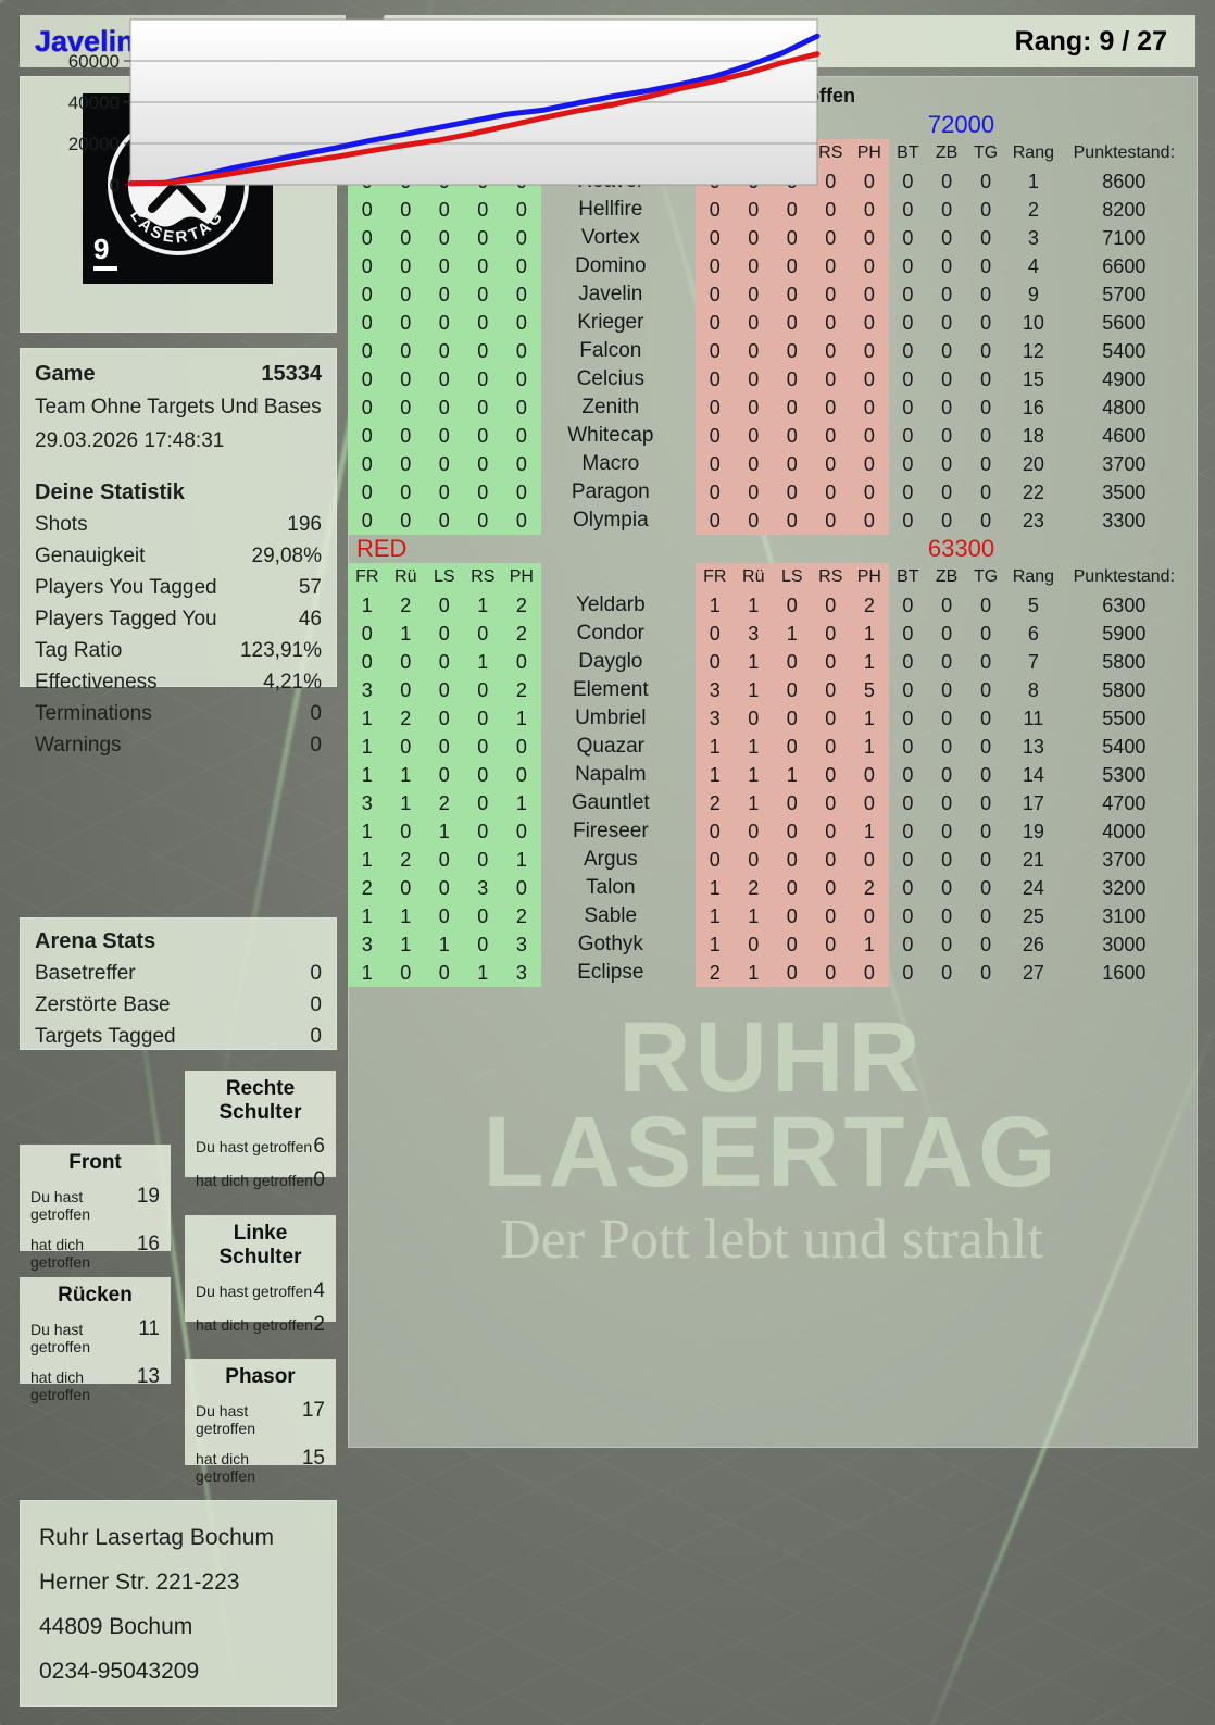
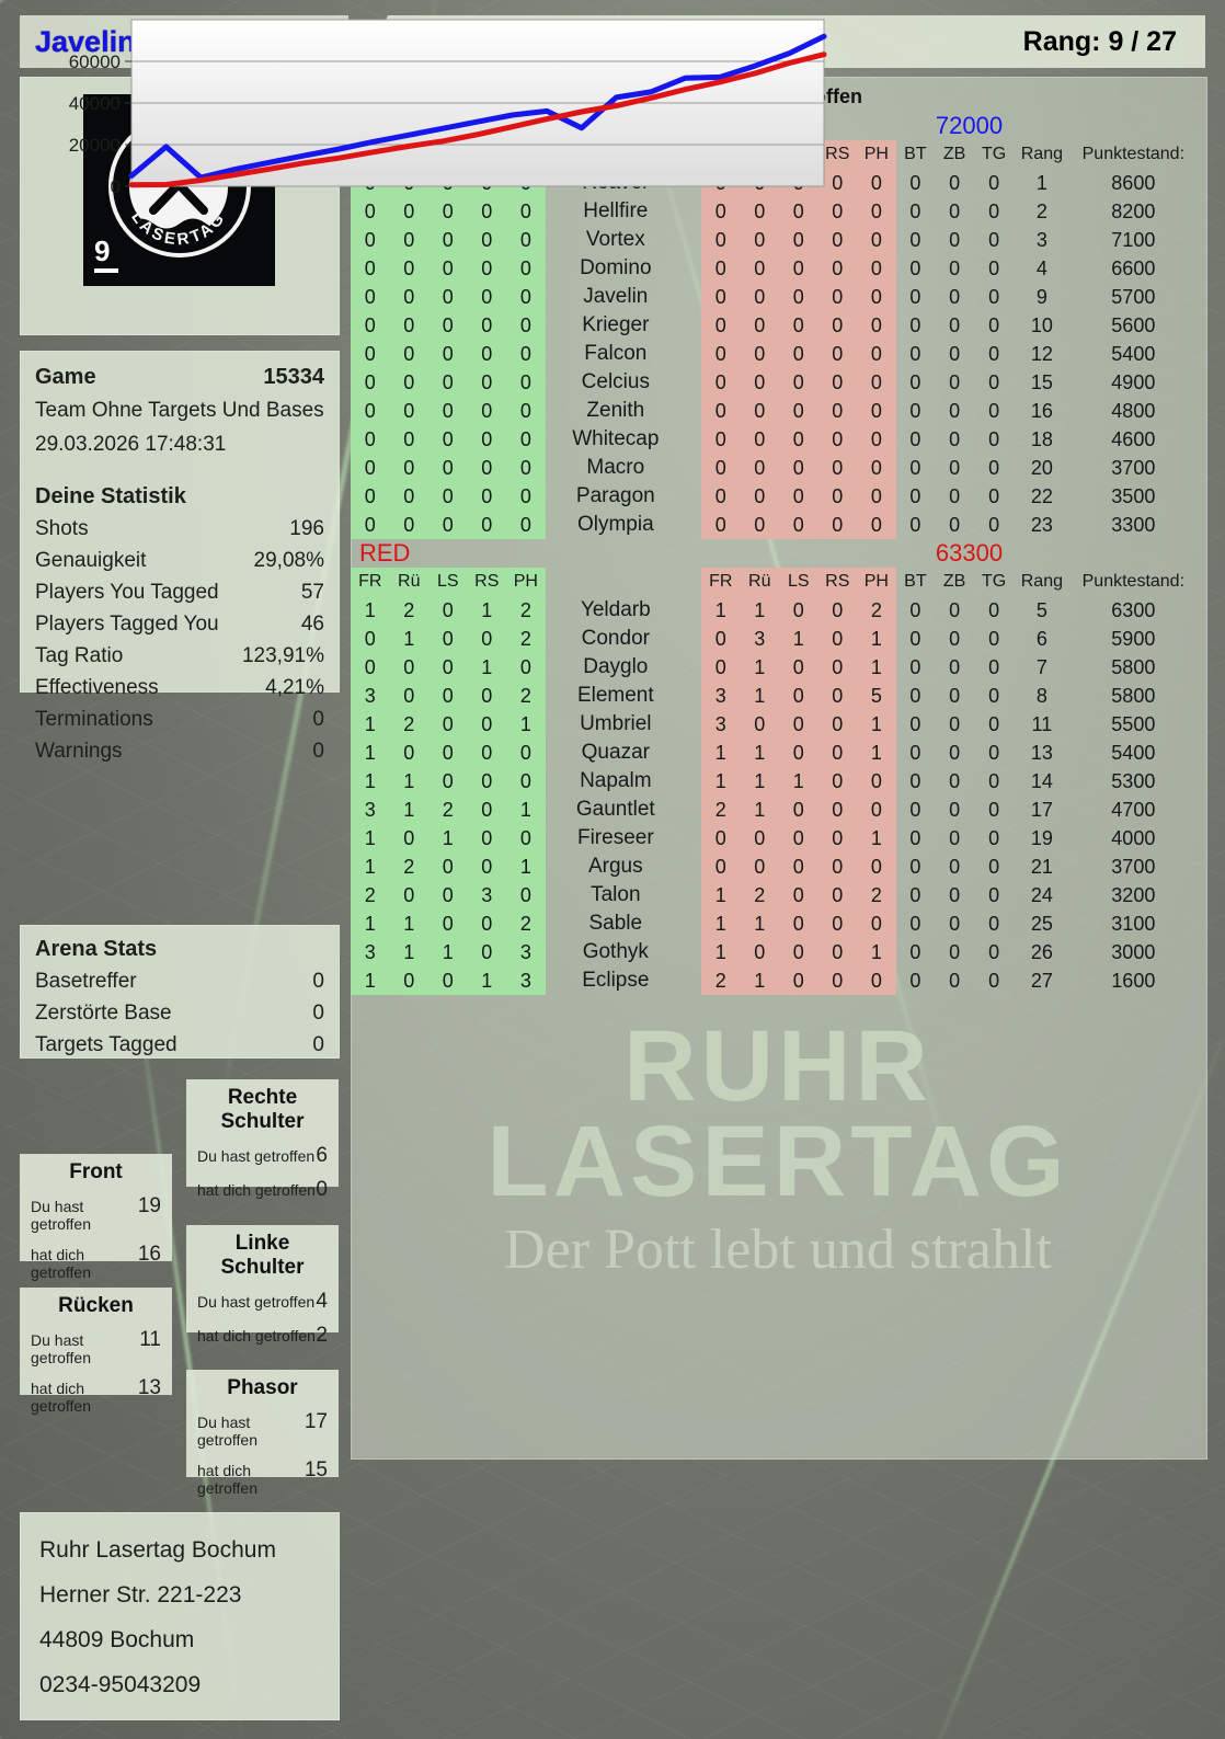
BLUE/0: 1000 -> 5000
BLUE/1: 1000 -> 19000
BLUE/13: 40000 -> 28000
BLUE/16: 49000 -> 52000
